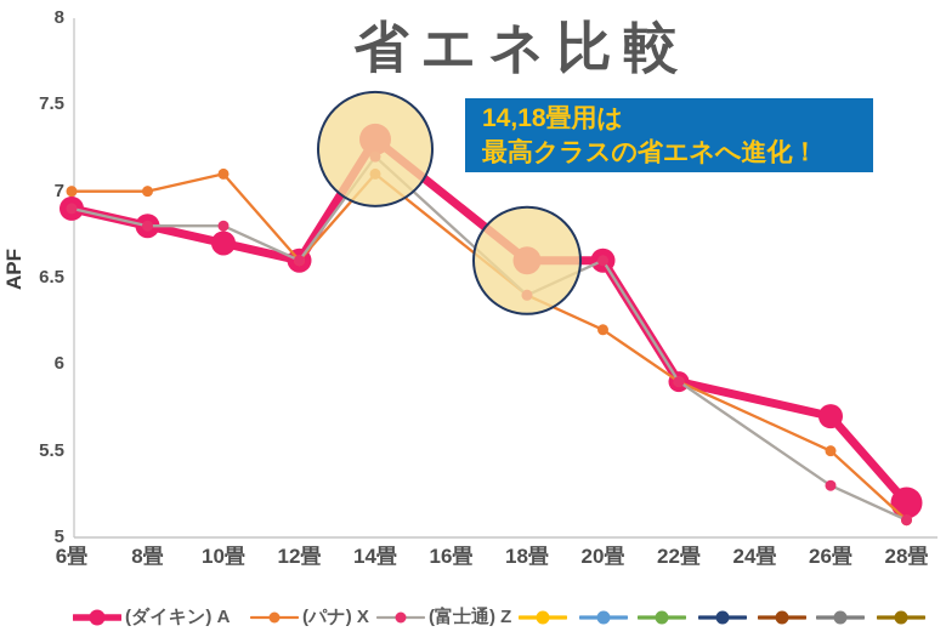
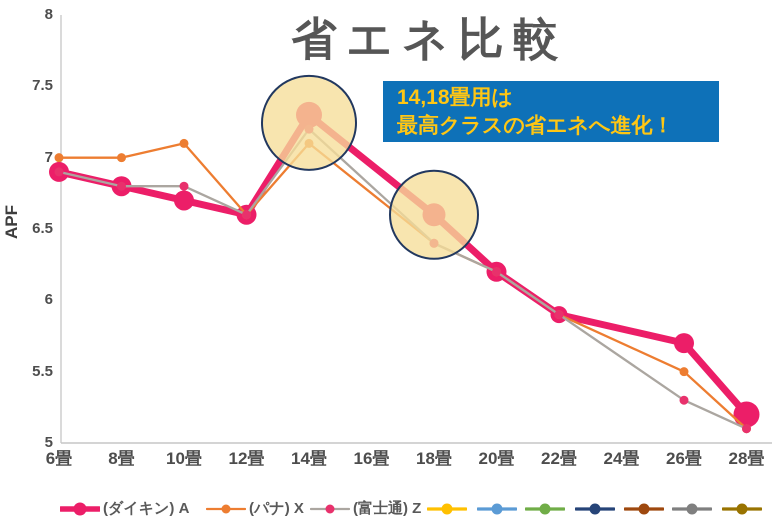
(ダイキン) A/20畳: 6.6 -> 6.2
(富士通) Z/20畳: 6.6 -> 6.2
